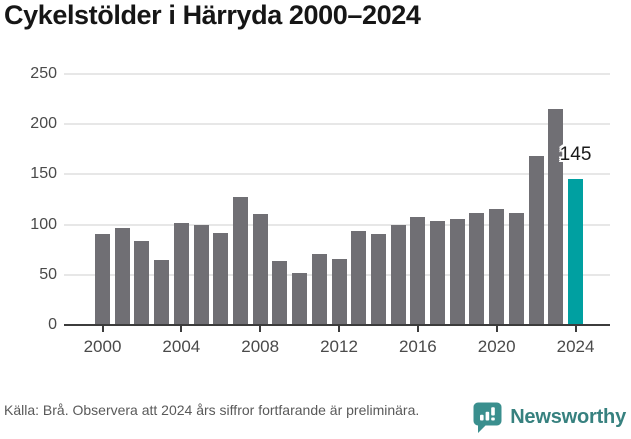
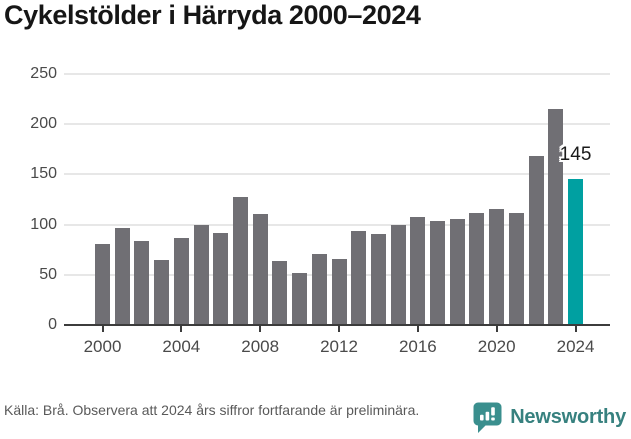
2000: 91 -> 81
2004: 102 -> 87
